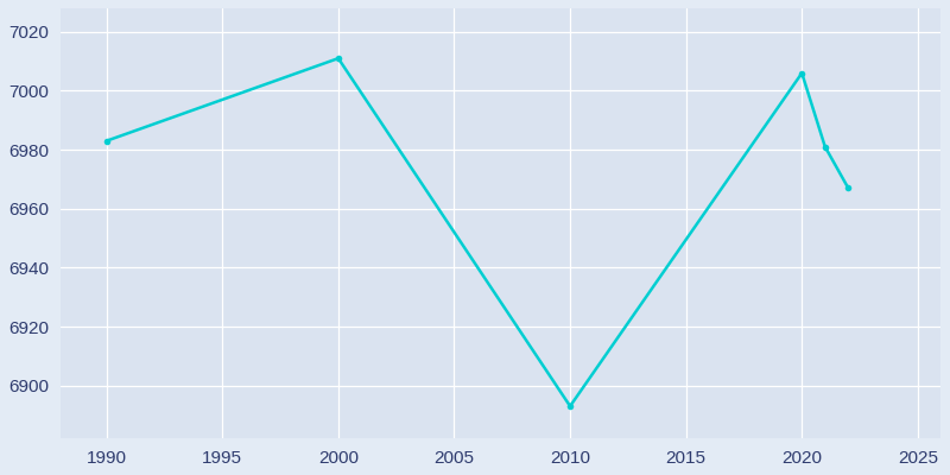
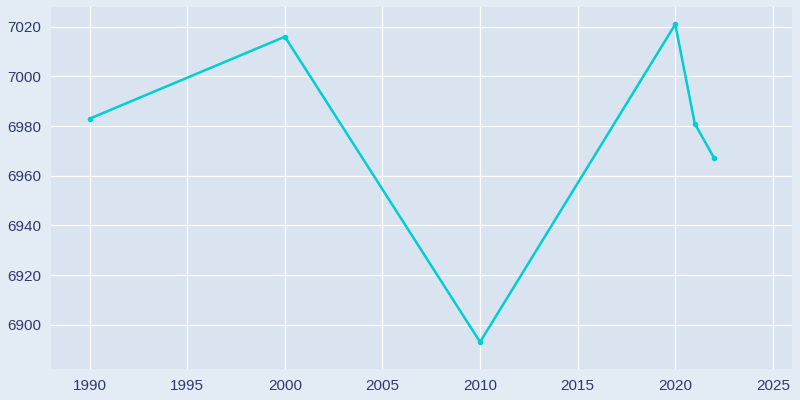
2000: 7011 -> 7016
2020: 7006 -> 7021
